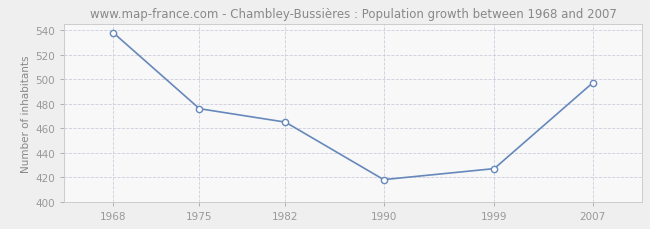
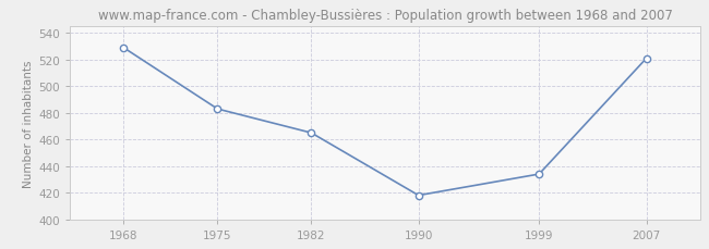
1968: 538 -> 529
1975: 476 -> 483
1999: 427 -> 434
2007: 497 -> 521
